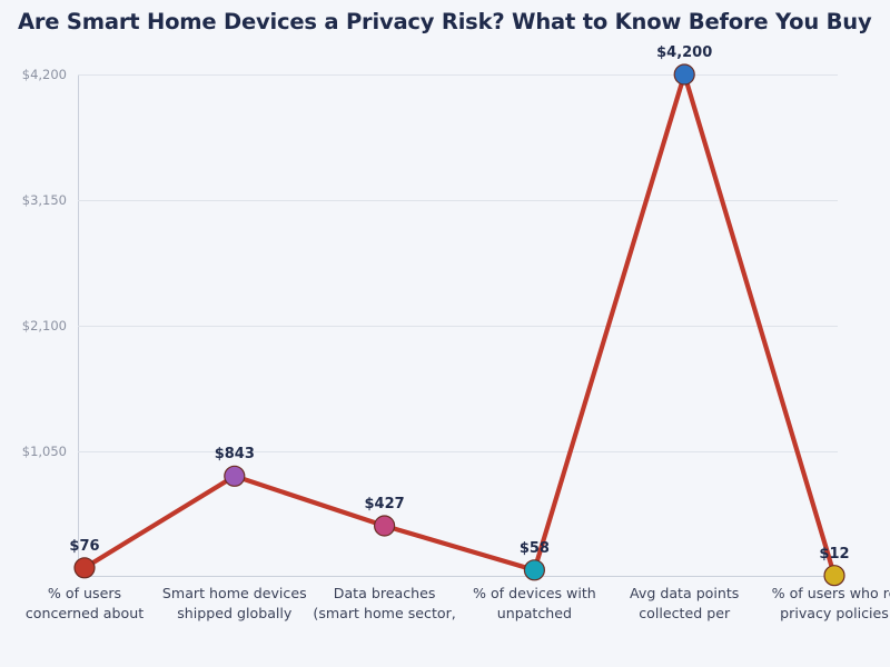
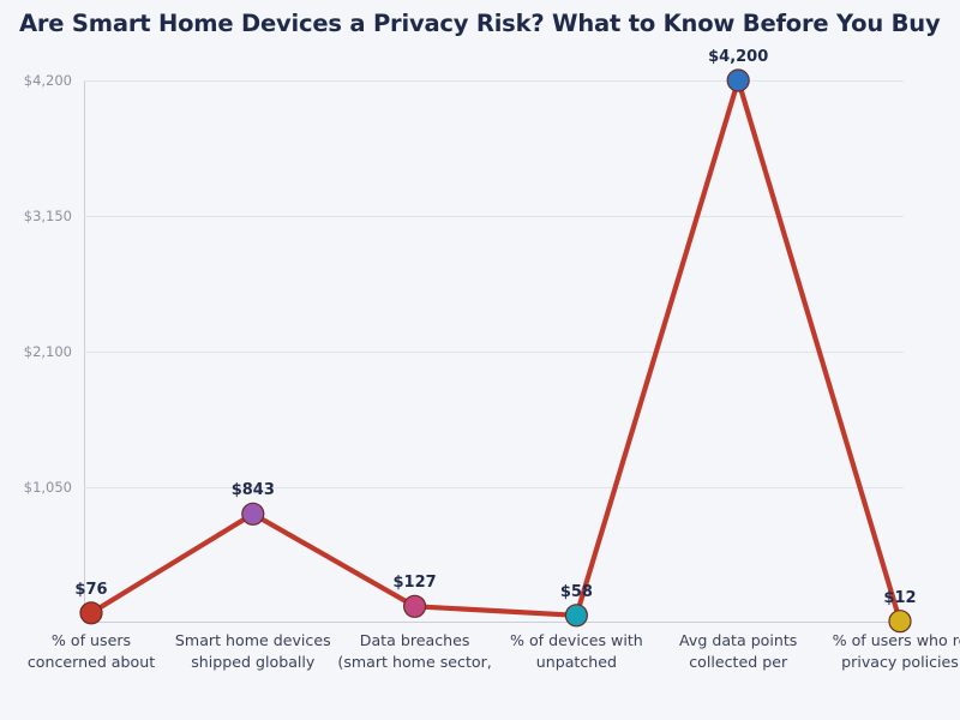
Data breaches (smart home sector,: $427 -> $127
